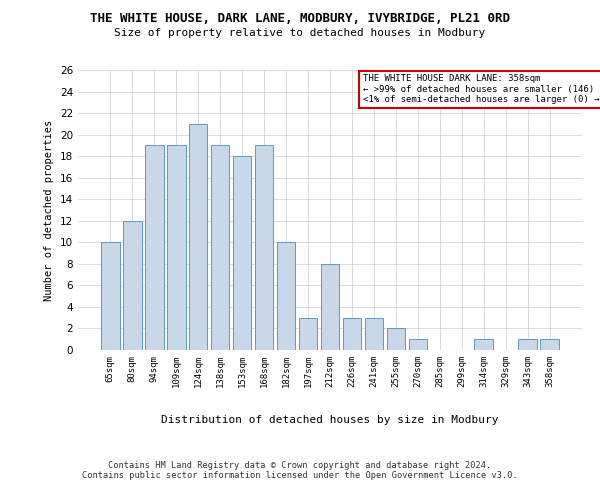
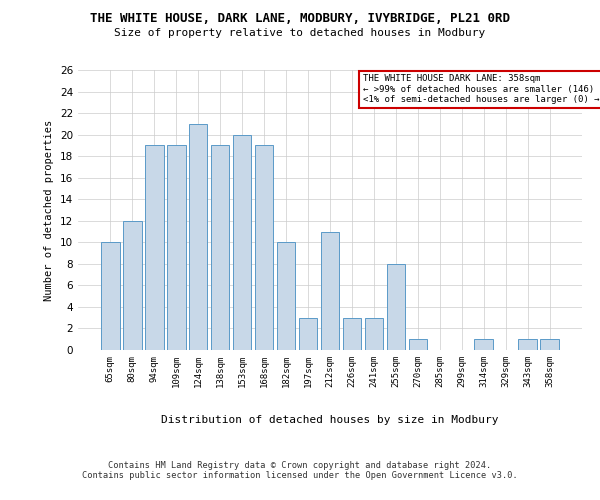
153sqm: 18 -> 20
212sqm: 8 -> 11
255sqm: 2 -> 8
